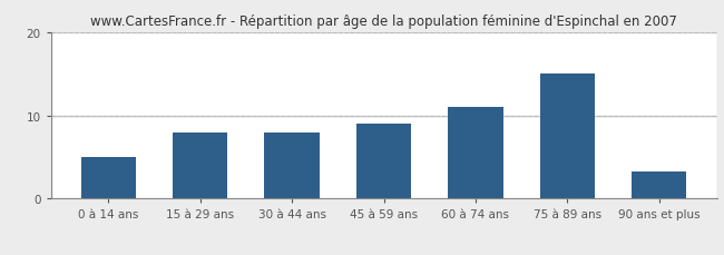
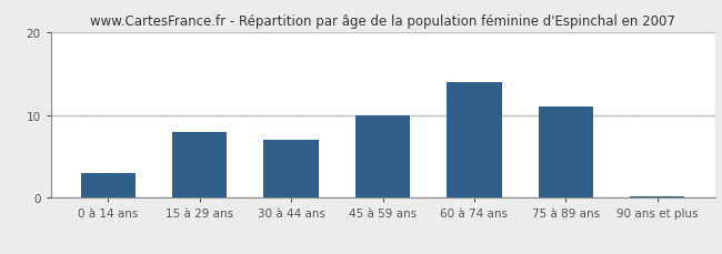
0 à 14 ans: 5.0 -> 3.0
30 à 44 ans: 8.0 -> 7.0
45 à 59 ans: 9.0 -> 10.0
60 à 74 ans: 11.0 -> 14.0
75 à 89 ans: 15.0 -> 11.0
90 ans et plus: 3.2 -> 0.2
